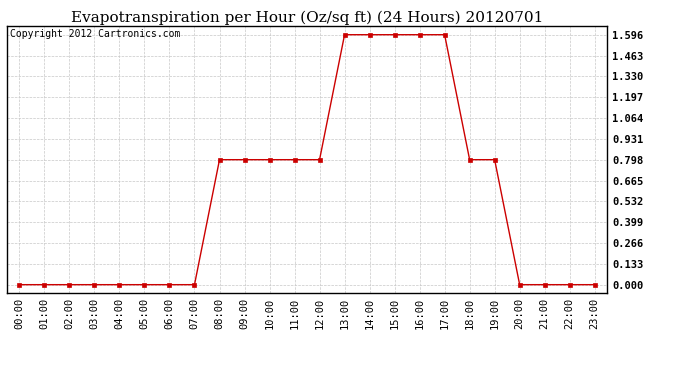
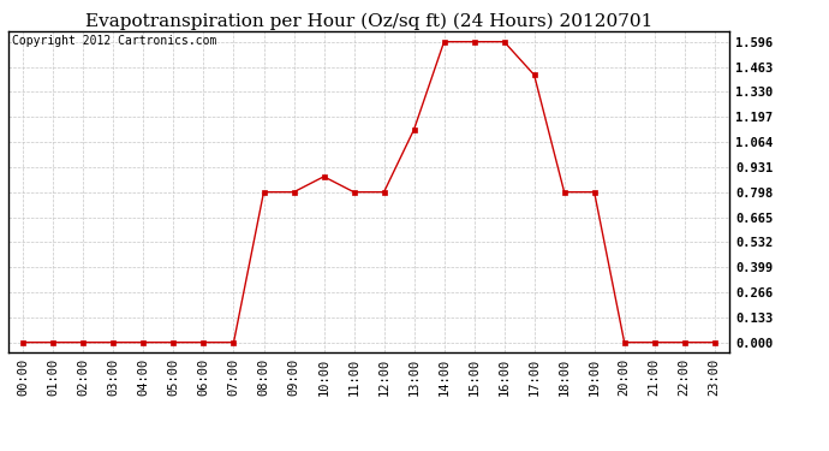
10:00: 0.80 -> 0.88
13:00: 1.60 -> 1.13
17:00: 1.60 -> 1.42
